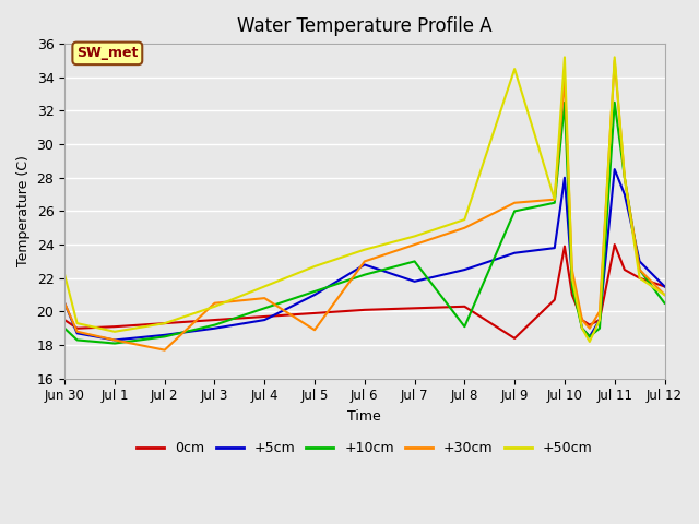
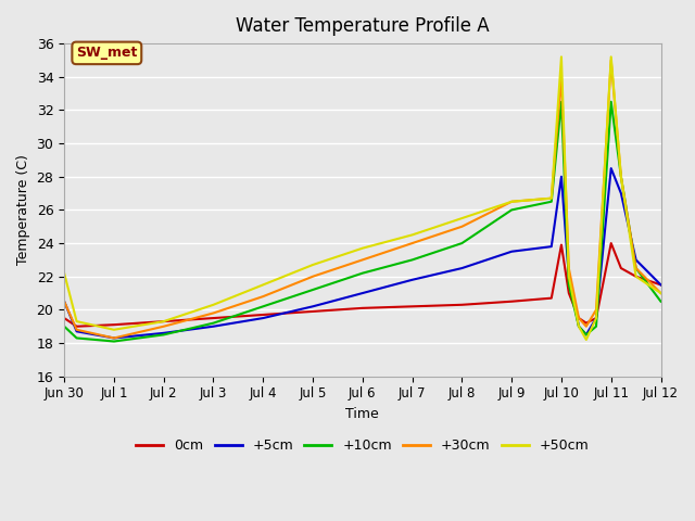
+30cm/Jul 2: 17.7 -> 19.0
+30cm/Jul 3: 20.5 -> 19.8
+5cm/Jul 5: 21.0 -> 20.2
+30cm/Jul 5: 18.9 -> 22.0
+5cm/Jul 6: 22.8 -> 21.0
+10cm/Jul 8: 19.1 -> 24.0
0cm/Jul 9: 18.4 -> 20.5
+50cm/Jul 9: 34.5 -> 26.5
